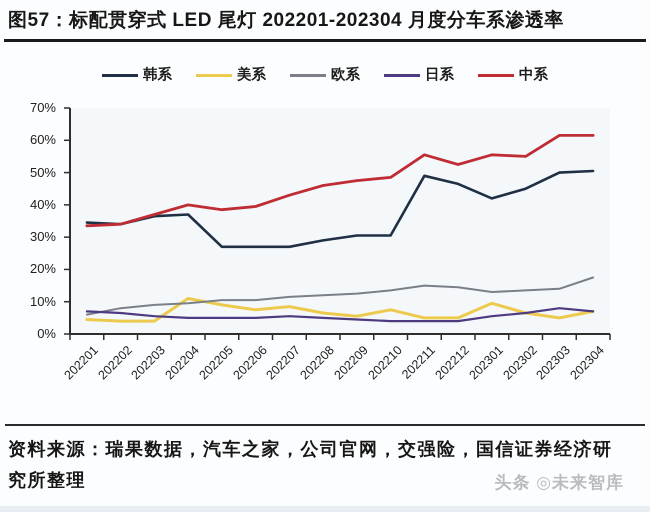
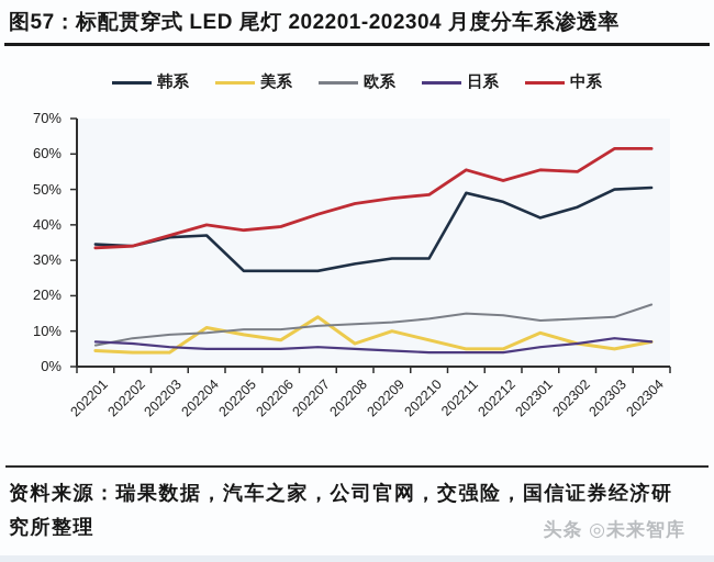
美系/202207: 8% -> 14%
美系/202209: 6% -> 10%
